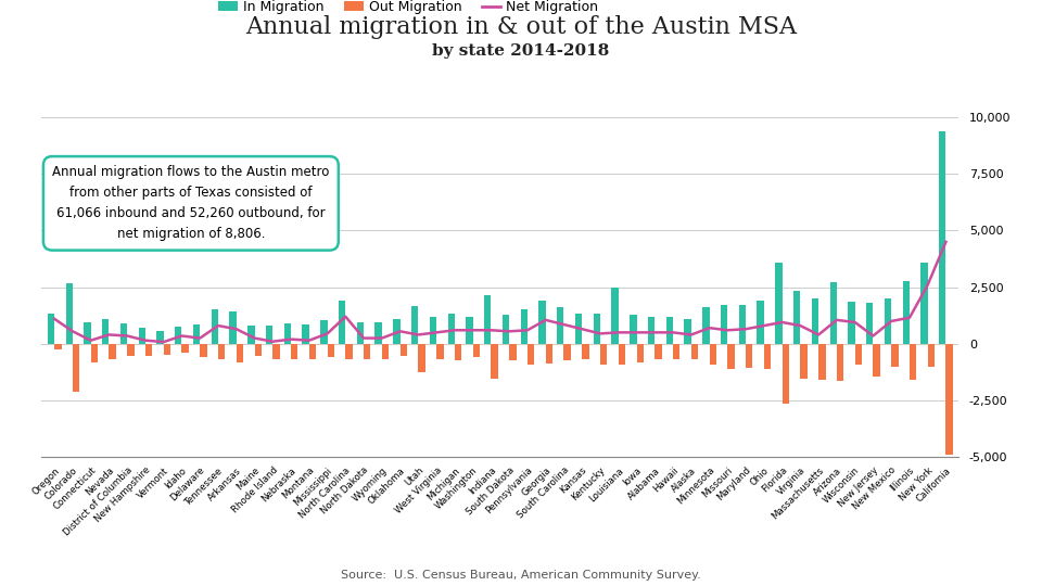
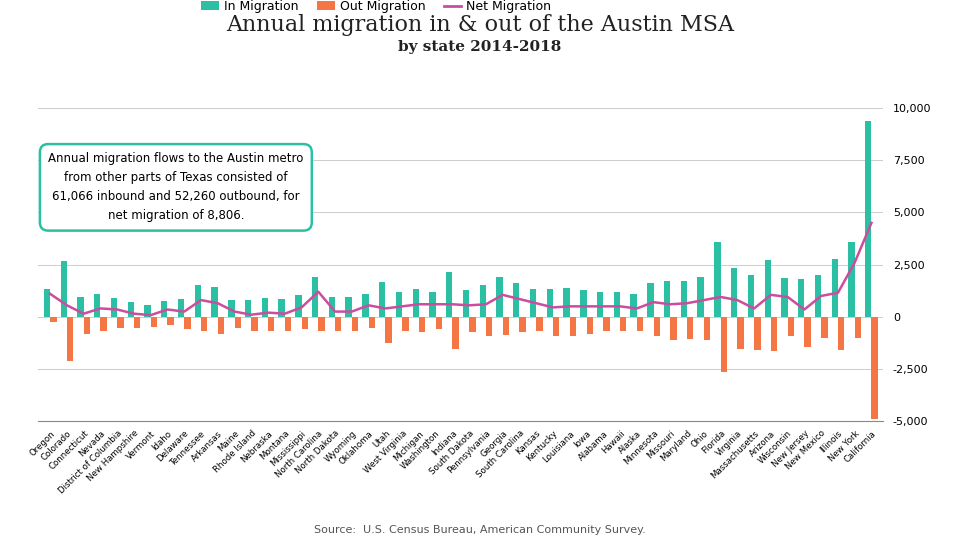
In Migration/Louisiana: 2,500 -> 1,400
